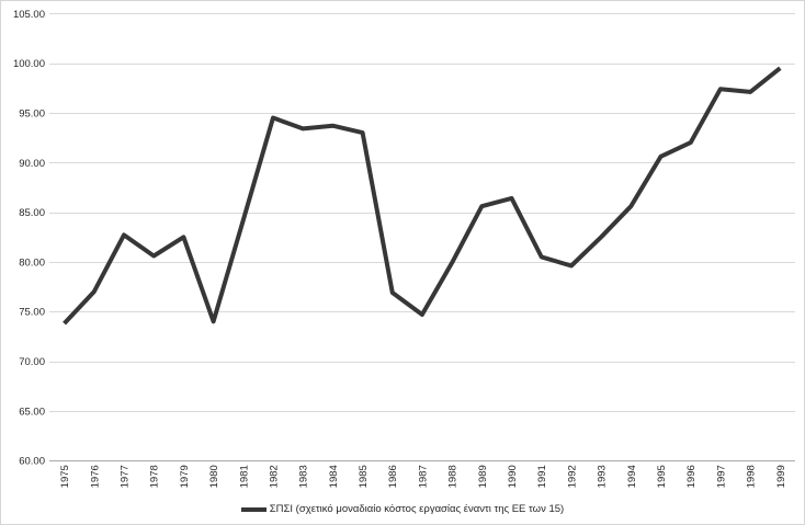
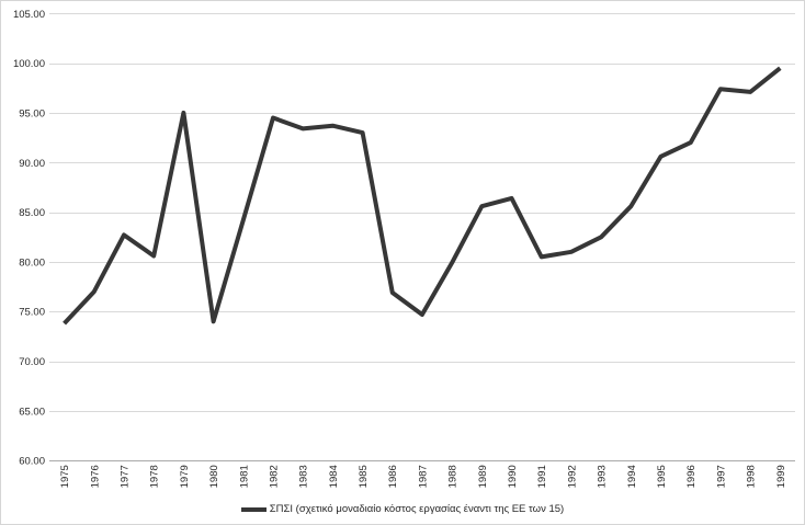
1979: 82 -> 95
1992: 80 -> 81
